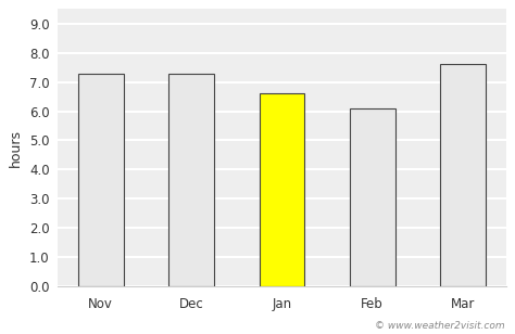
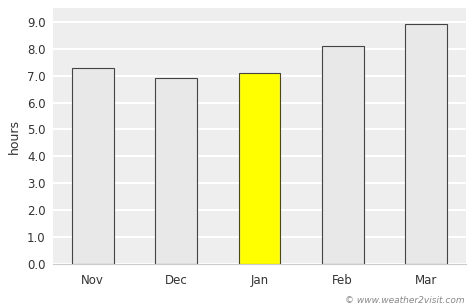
Dec: 7.3 -> 6.9
Jan: 6.6 -> 7.1
Feb: 6.1 -> 8.1
Mar: 7.6 -> 8.9
